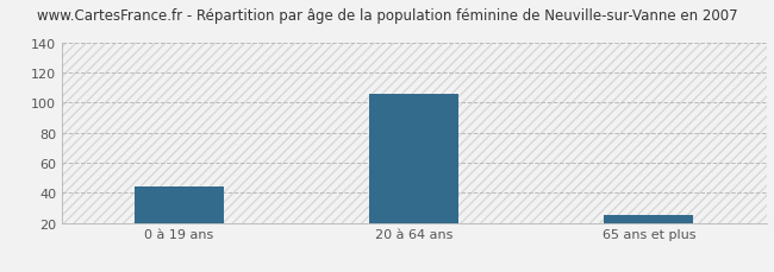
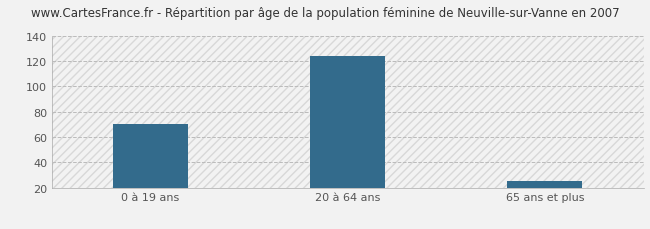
0 à 19 ans: 44 -> 70
20 à 64 ans: 106 -> 124
